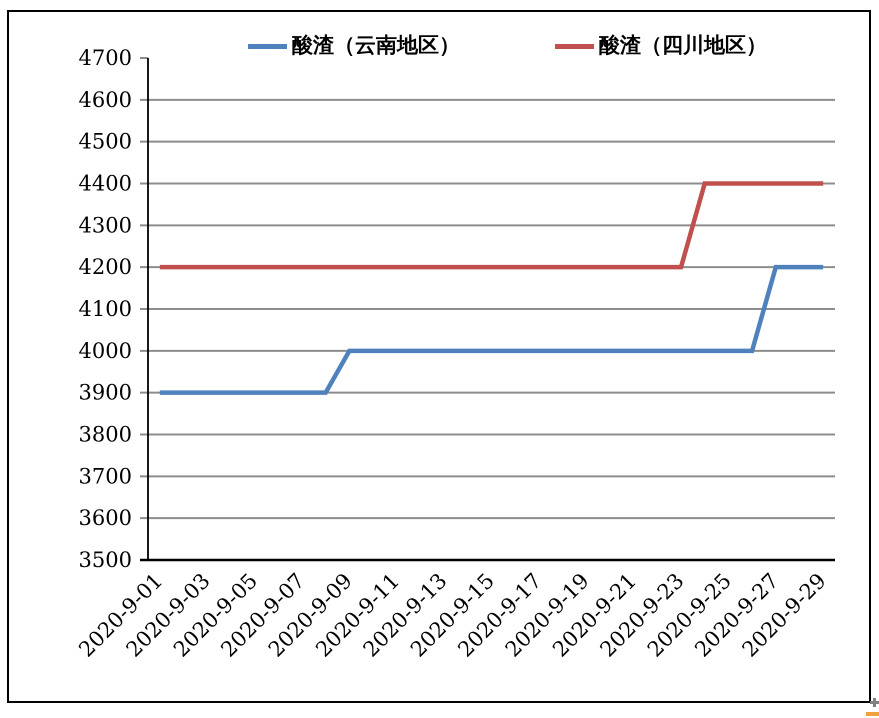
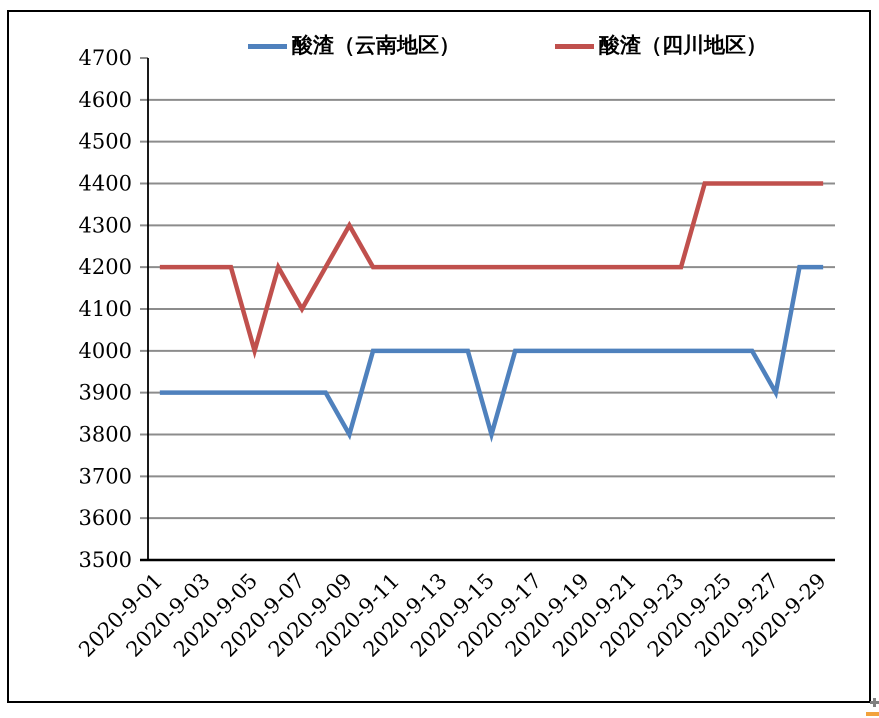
酸渣（四川地区）/2020-9-05: 4200 -> 4000
酸渣（四川地区）/2020-9-07: 4200 -> 4100
酸渣（云南地区）/2020-9-09: 4000 -> 3800
酸渣（四川地区）/2020-9-09: 4200 -> 4300
酸渣（云南地区）/2020-9-15: 4000 -> 3800
酸渣（云南地区）/2020-9-27: 4200 -> 3900
